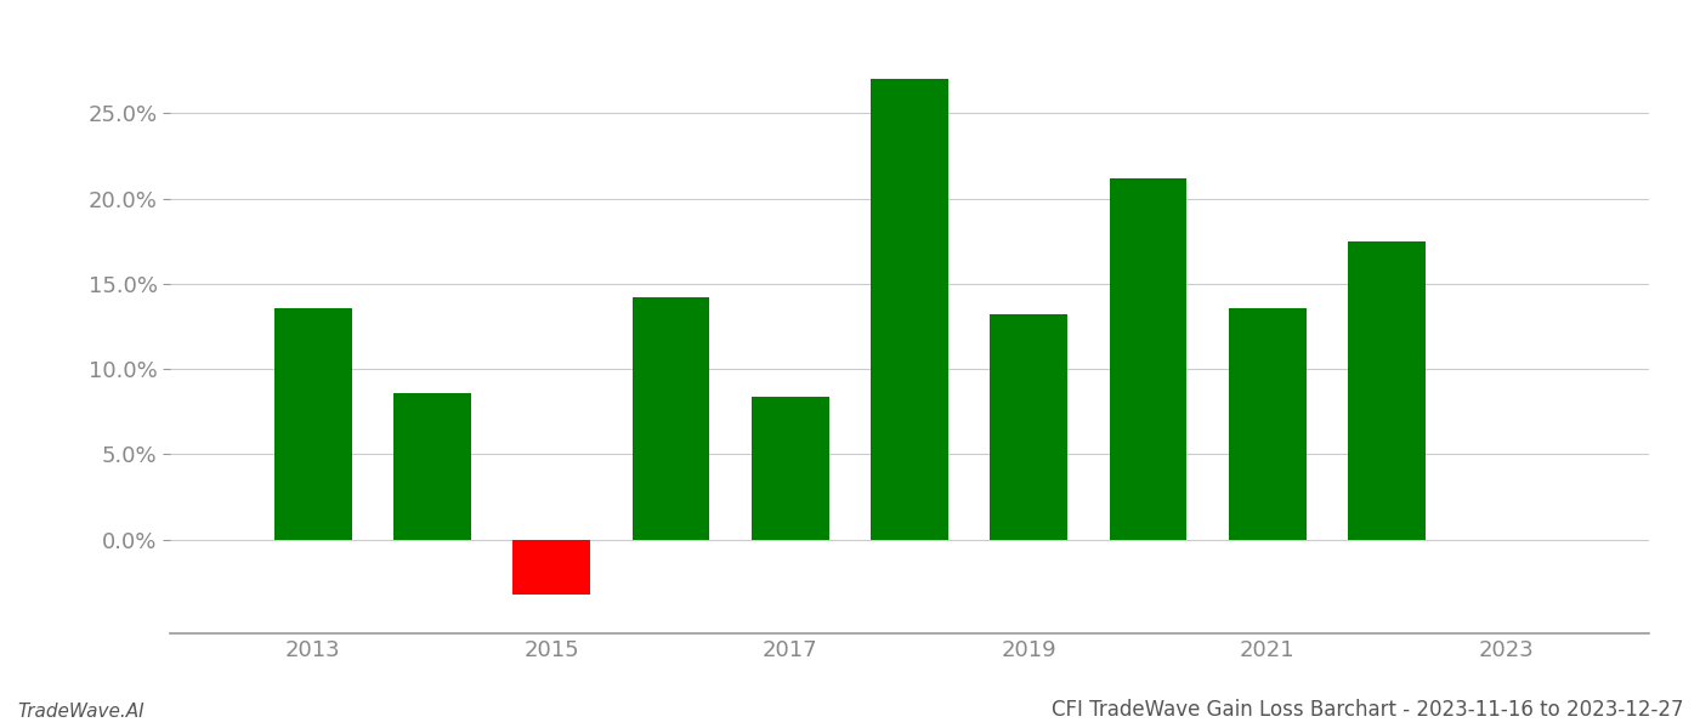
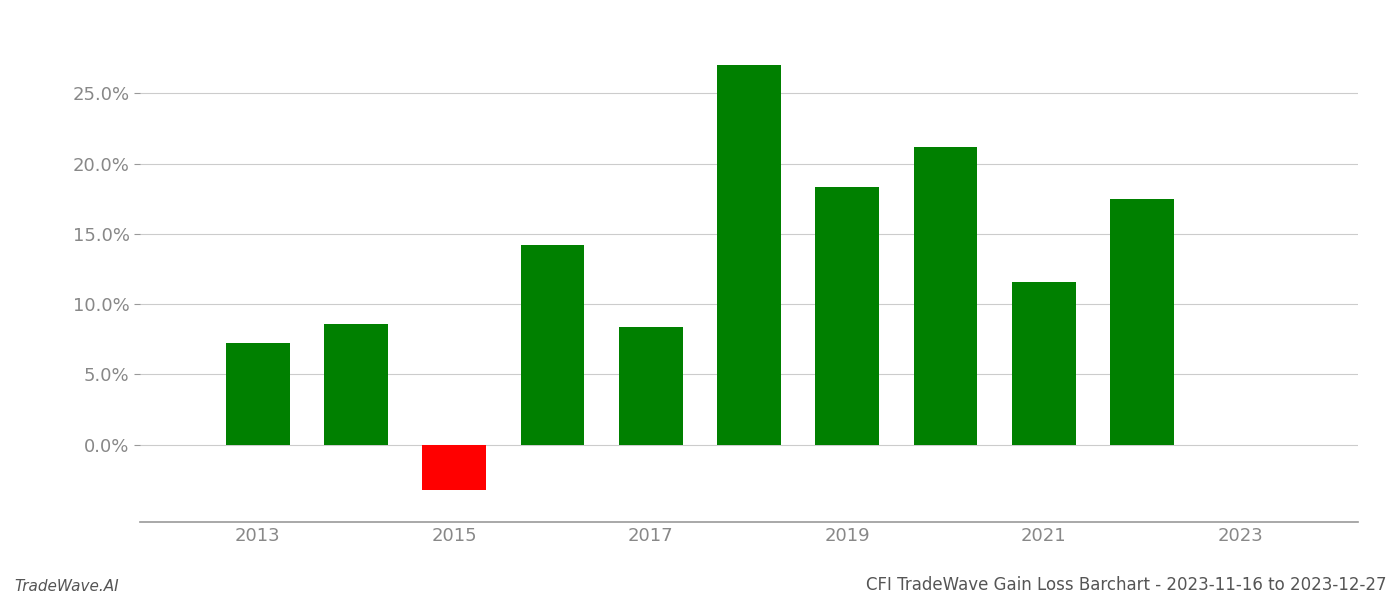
2013: 13.6% -> 7.2%
2019: 13.2% -> 18.3%
2021: 13.6% -> 11.6%
